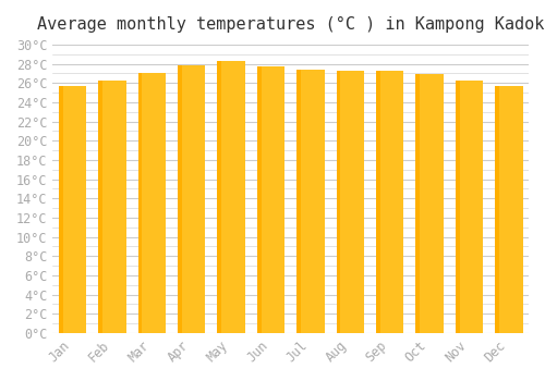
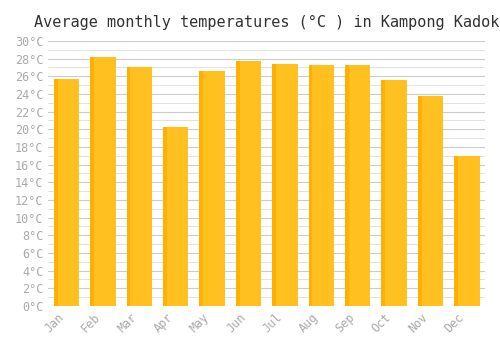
Feb: 26.2°C -> 28.2°C
Apr: 27.8°C -> 20.2°C
May: 28.3°C -> 26.6°C
Oct: 26.9°C -> 25.6°C
Nov: 26.2°C -> 23.8°C
Dec: 25.7°C -> 17.0°C
